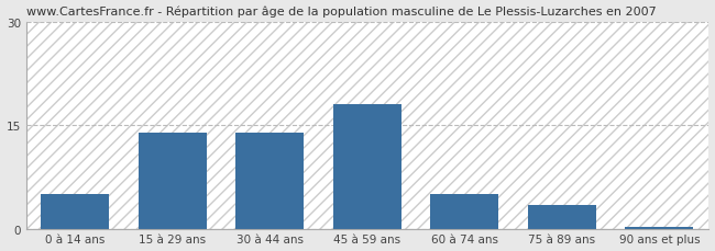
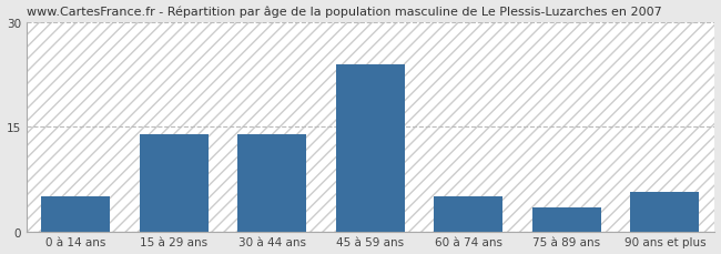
45 à 59 ans: 18.0 -> 24.0
90 ans et plus: 0.3 -> 5.6
